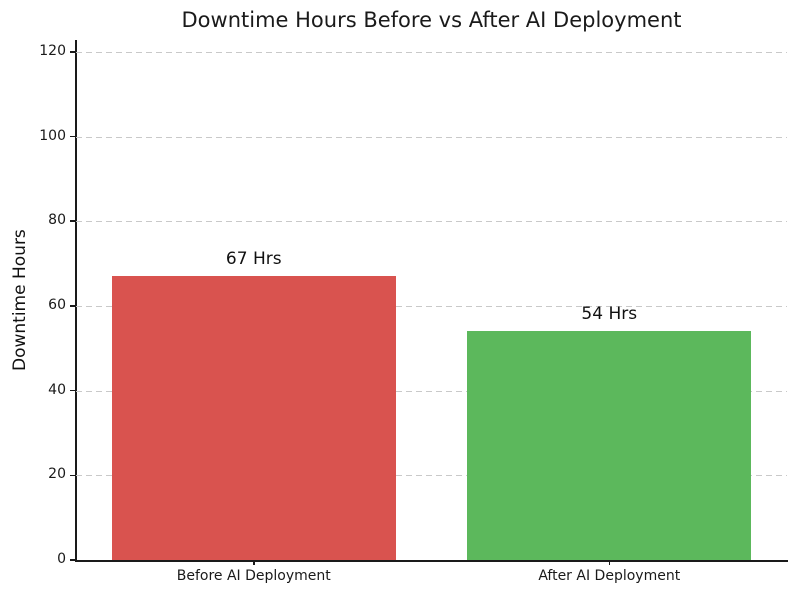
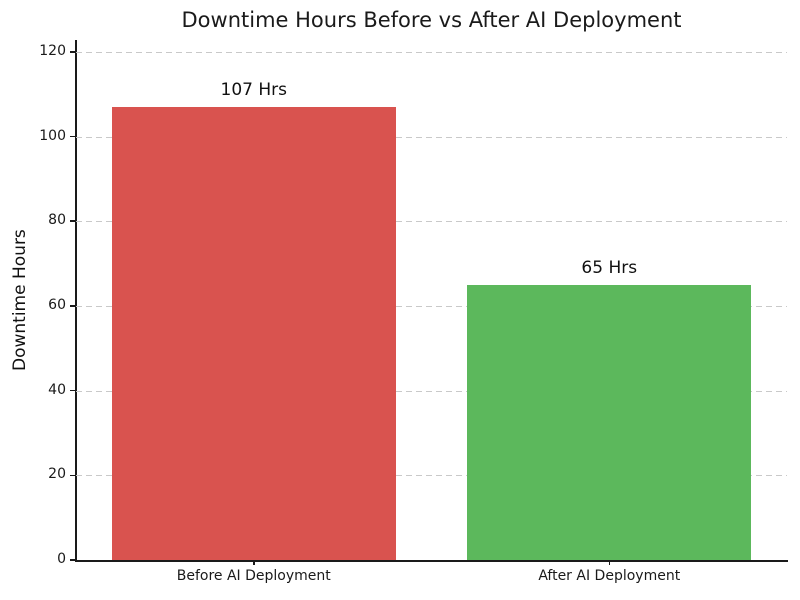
Before AI Deployment: 67 -> 107
After AI Deployment: 54 -> 65
